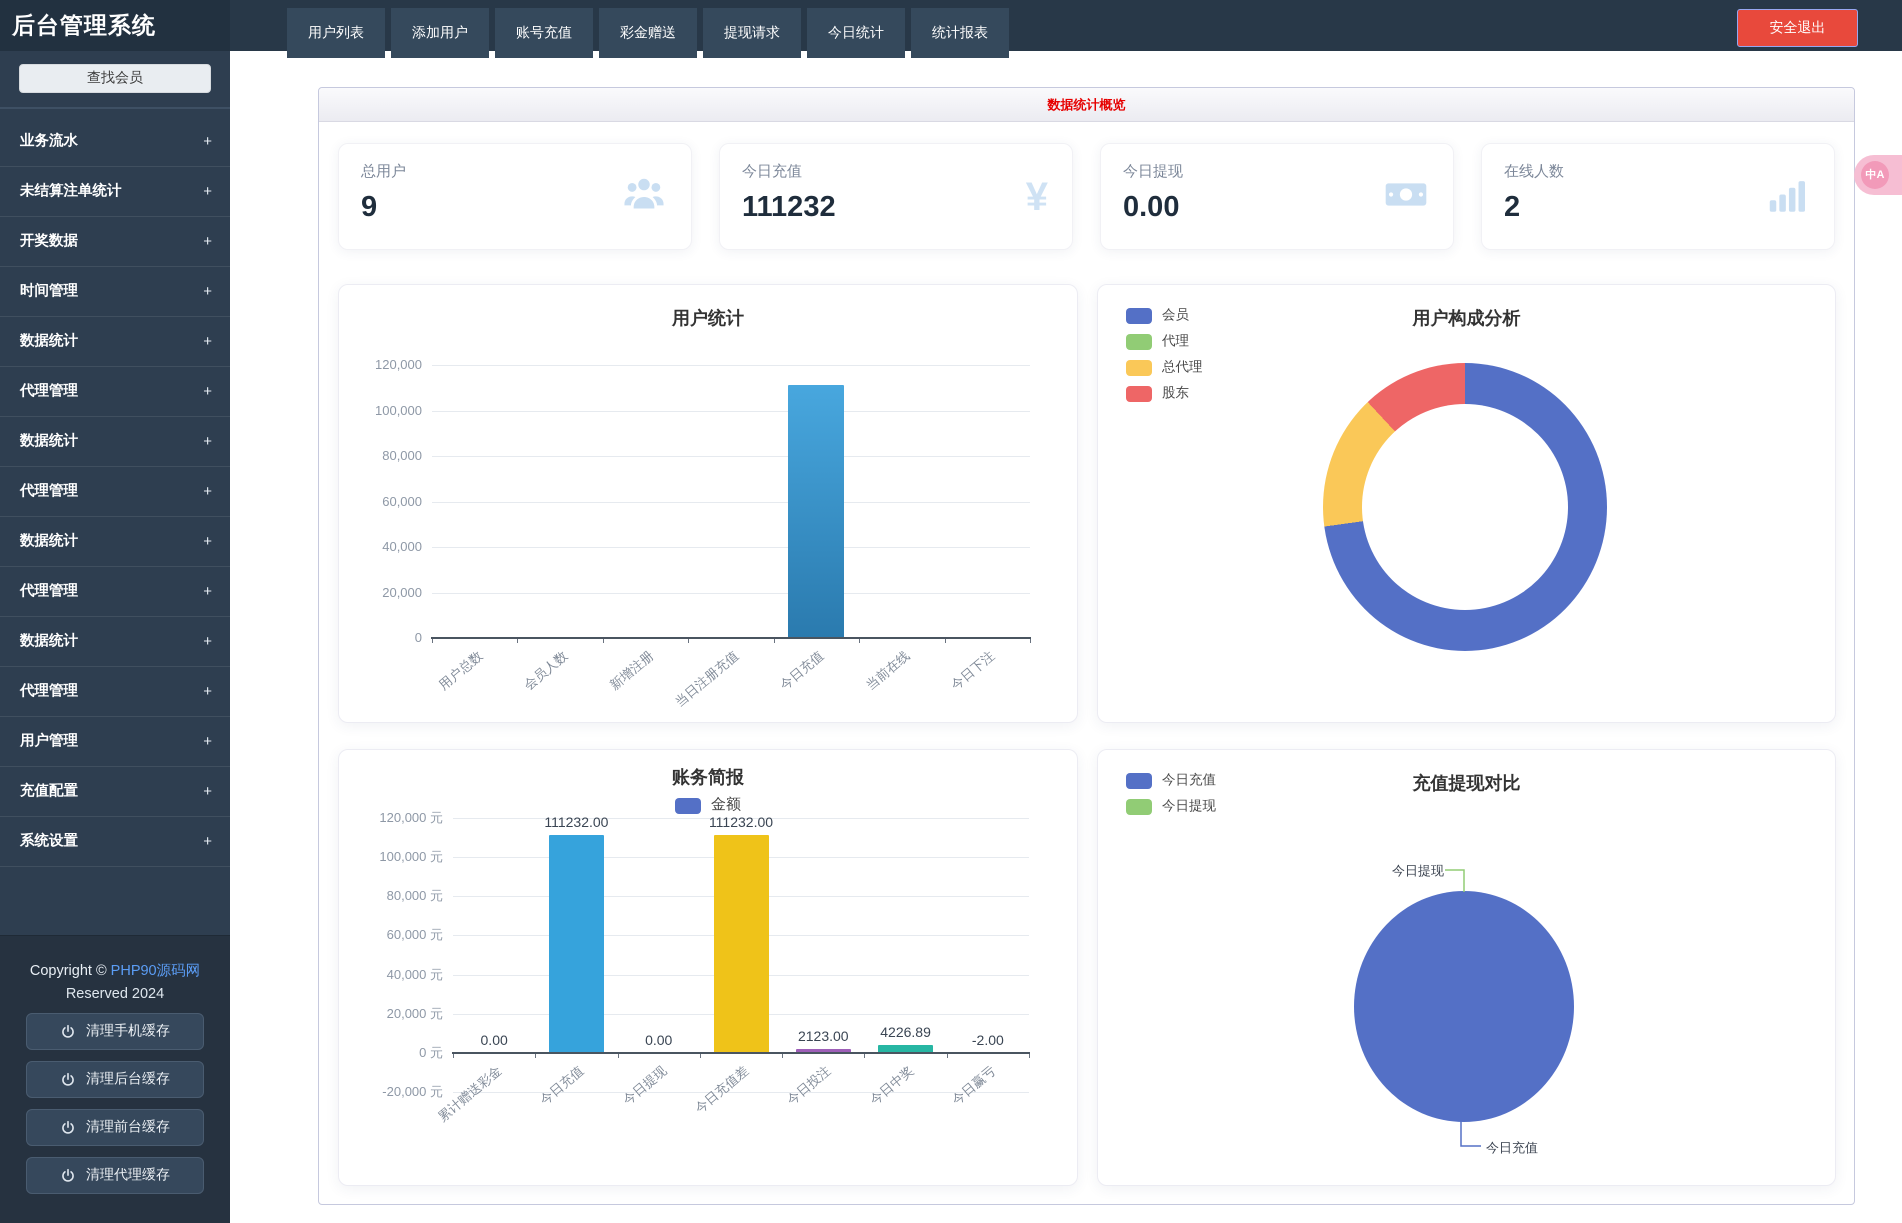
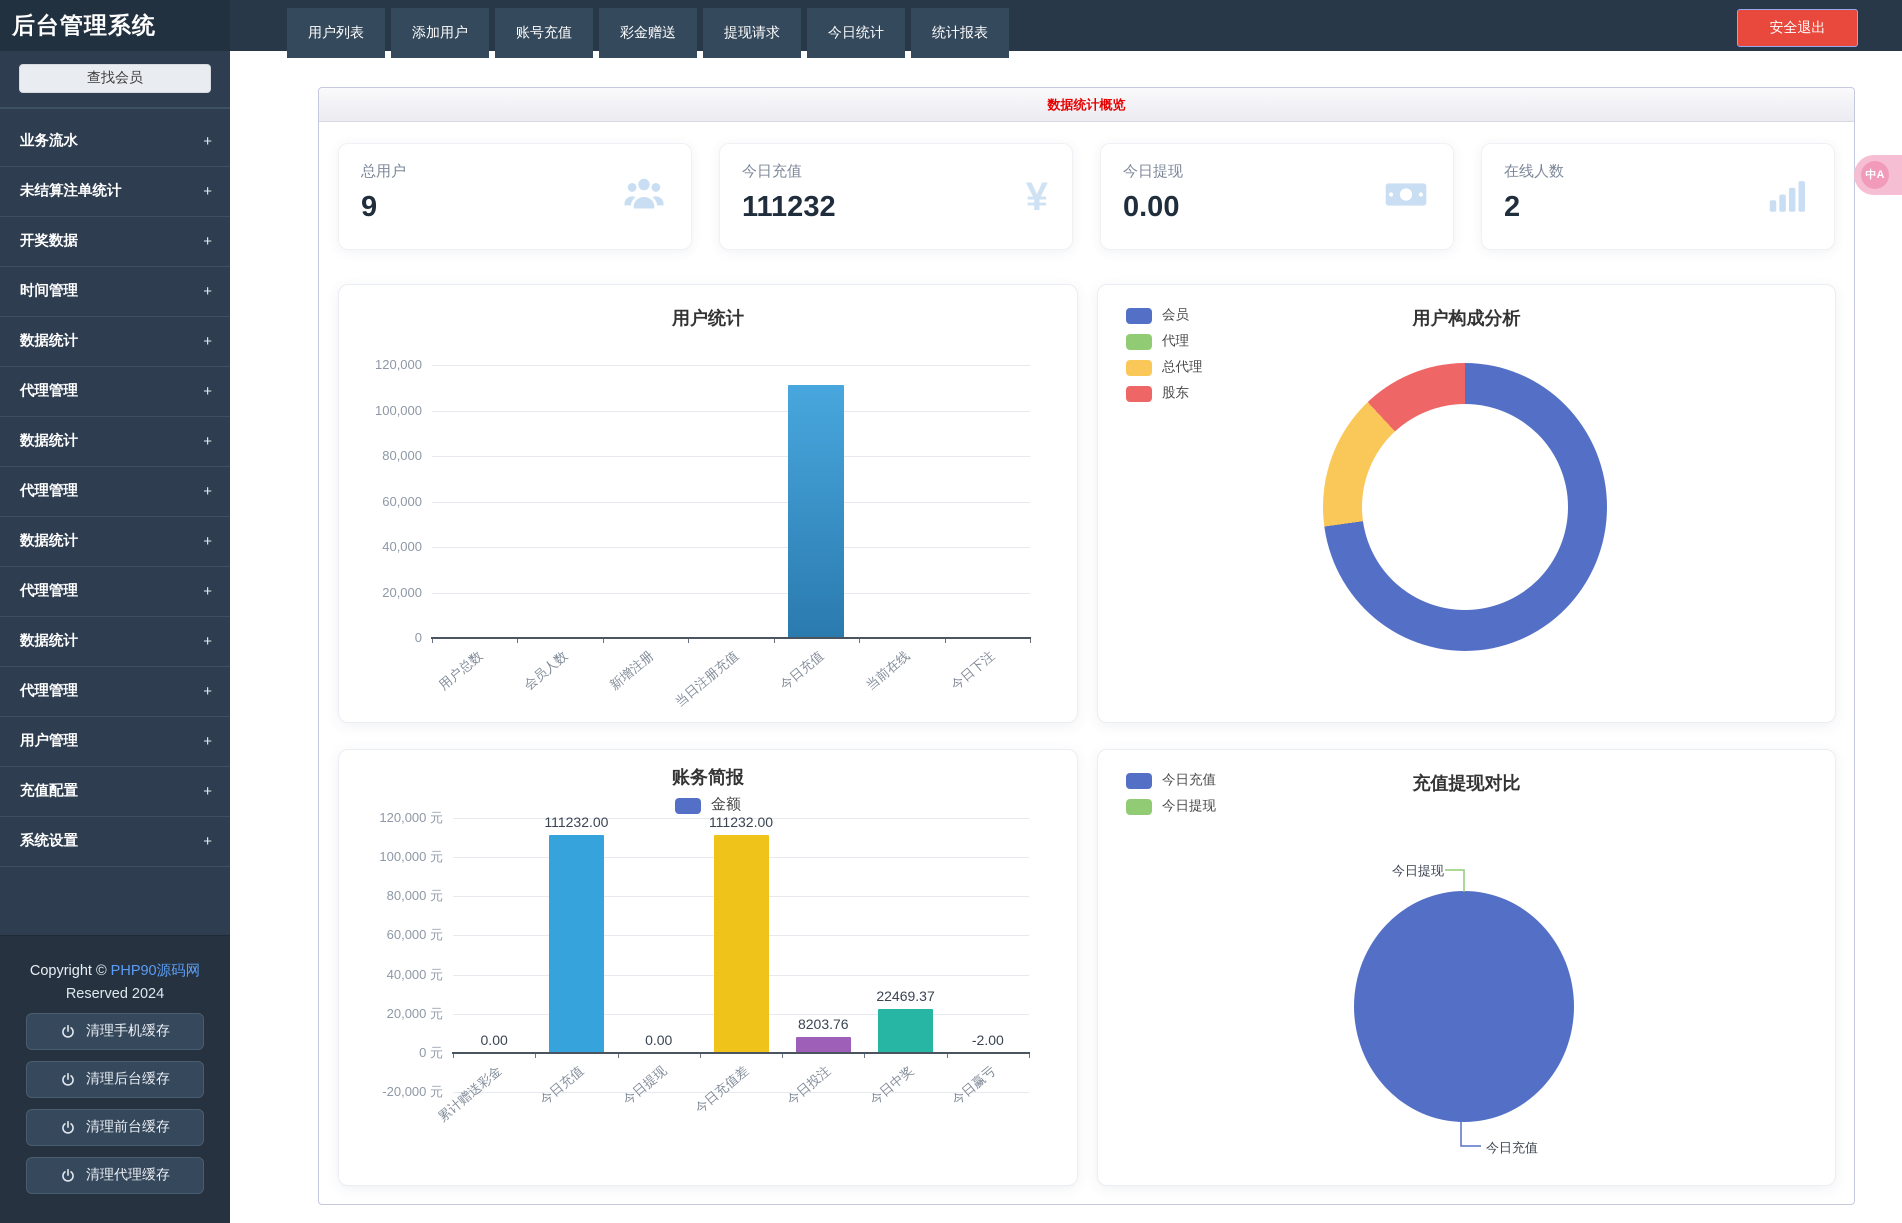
账务简报/今日投注: 2123.00 -> 8203.76
账务简报/今日中奖: 4226.89 -> 22469.37
